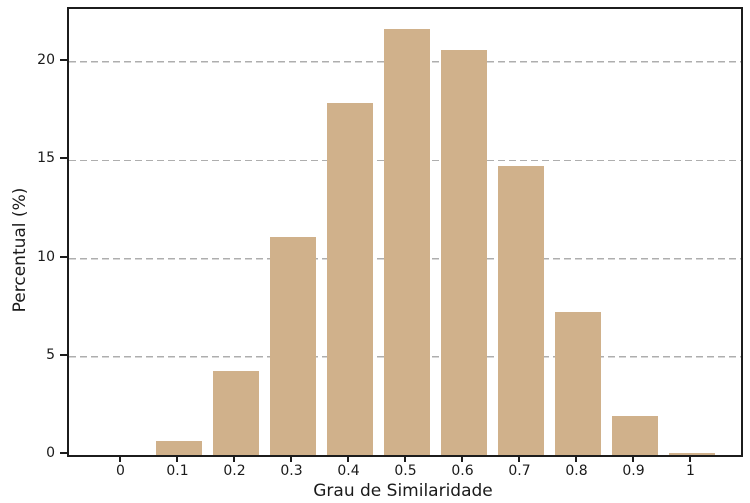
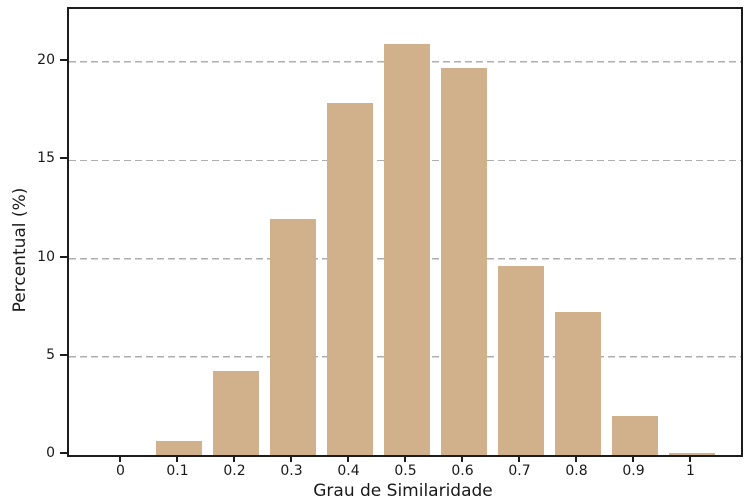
0.3: 11.1 -> 12.0
0.5: 21.7 -> 20.9
0.6: 20.6 -> 19.7
0.7: 14.7 -> 9.6
